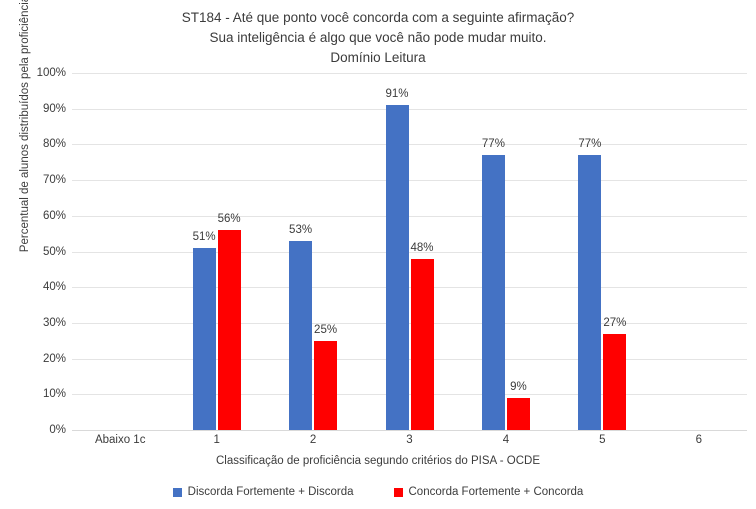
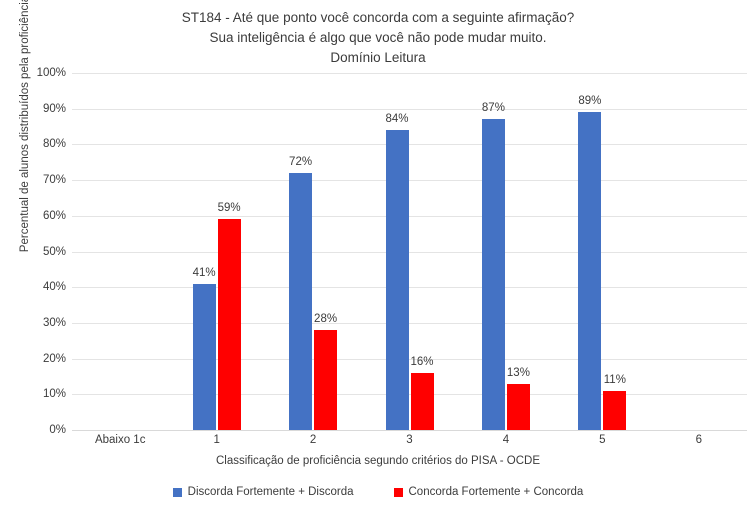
Discorda Fortemente + Discorda/1: 51% -> 41%
Concorda Fortemente + Concorda/1: 56% -> 59%
Discorda Fortemente + Discorda/2: 53% -> 72%
Concorda Fortemente + Concorda/2: 25% -> 28%
Discorda Fortemente + Discorda/3: 91% -> 84%
Concorda Fortemente + Concorda/3: 48% -> 16%
Discorda Fortemente + Discorda/4: 77% -> 87%
Concorda Fortemente + Concorda/4: 9% -> 13%
Discorda Fortemente + Discorda/5: 77% -> 89%
Concorda Fortemente + Concorda/5: 27% -> 11%
